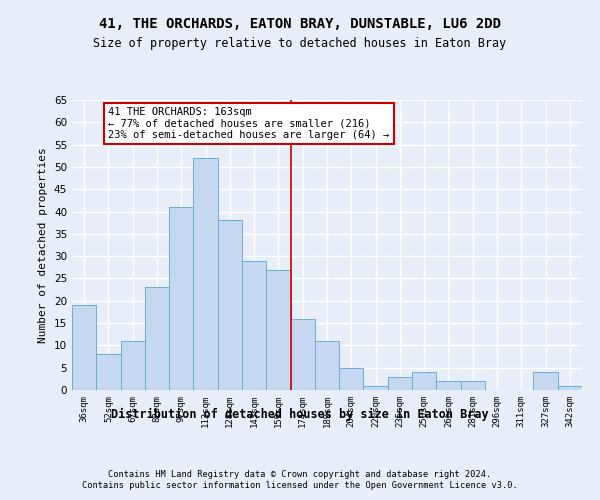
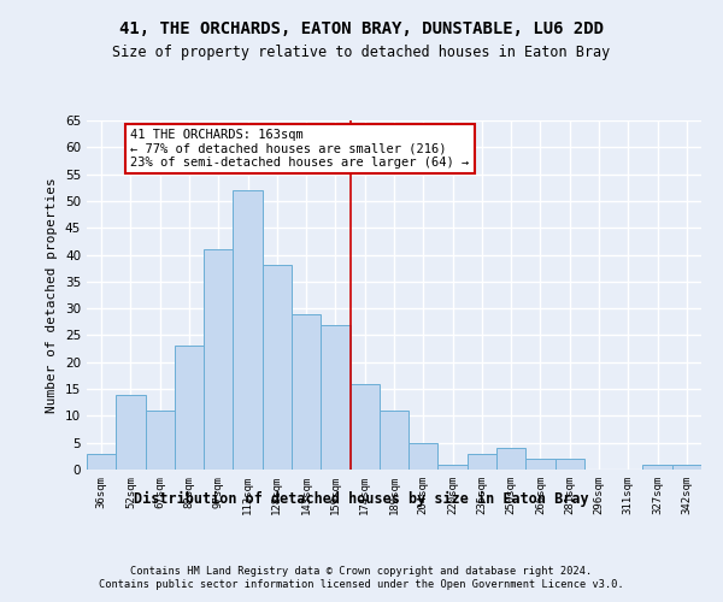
36sqm: 19 -> 3
52sqm: 8 -> 14
327sqm: 4 -> 1
